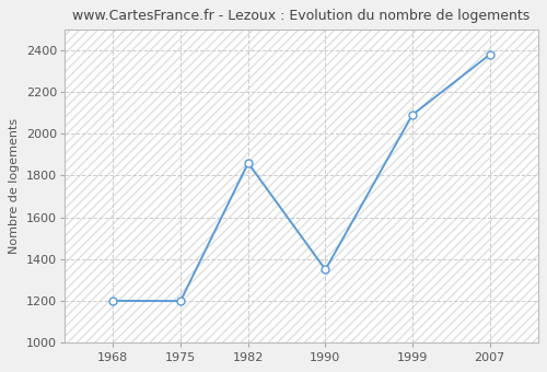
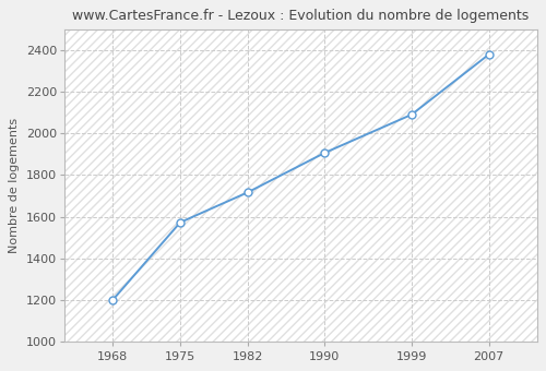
1975: 1200 -> 1570
1982: 1860 -> 1720
1990: 1350 -> 1910
